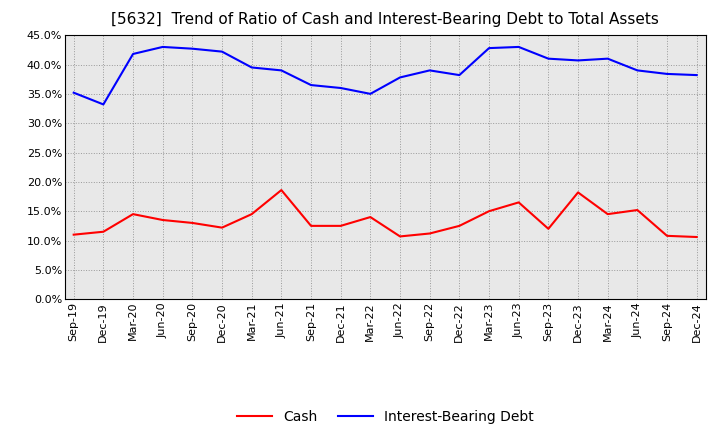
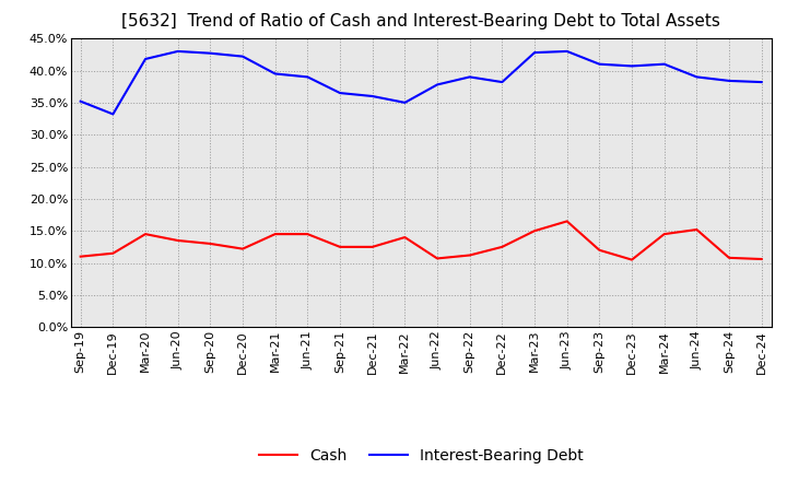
Cash/Jun-21: 18.6% -> 14.5%
Cash/Dec-23: 18.2% -> 10.5%
